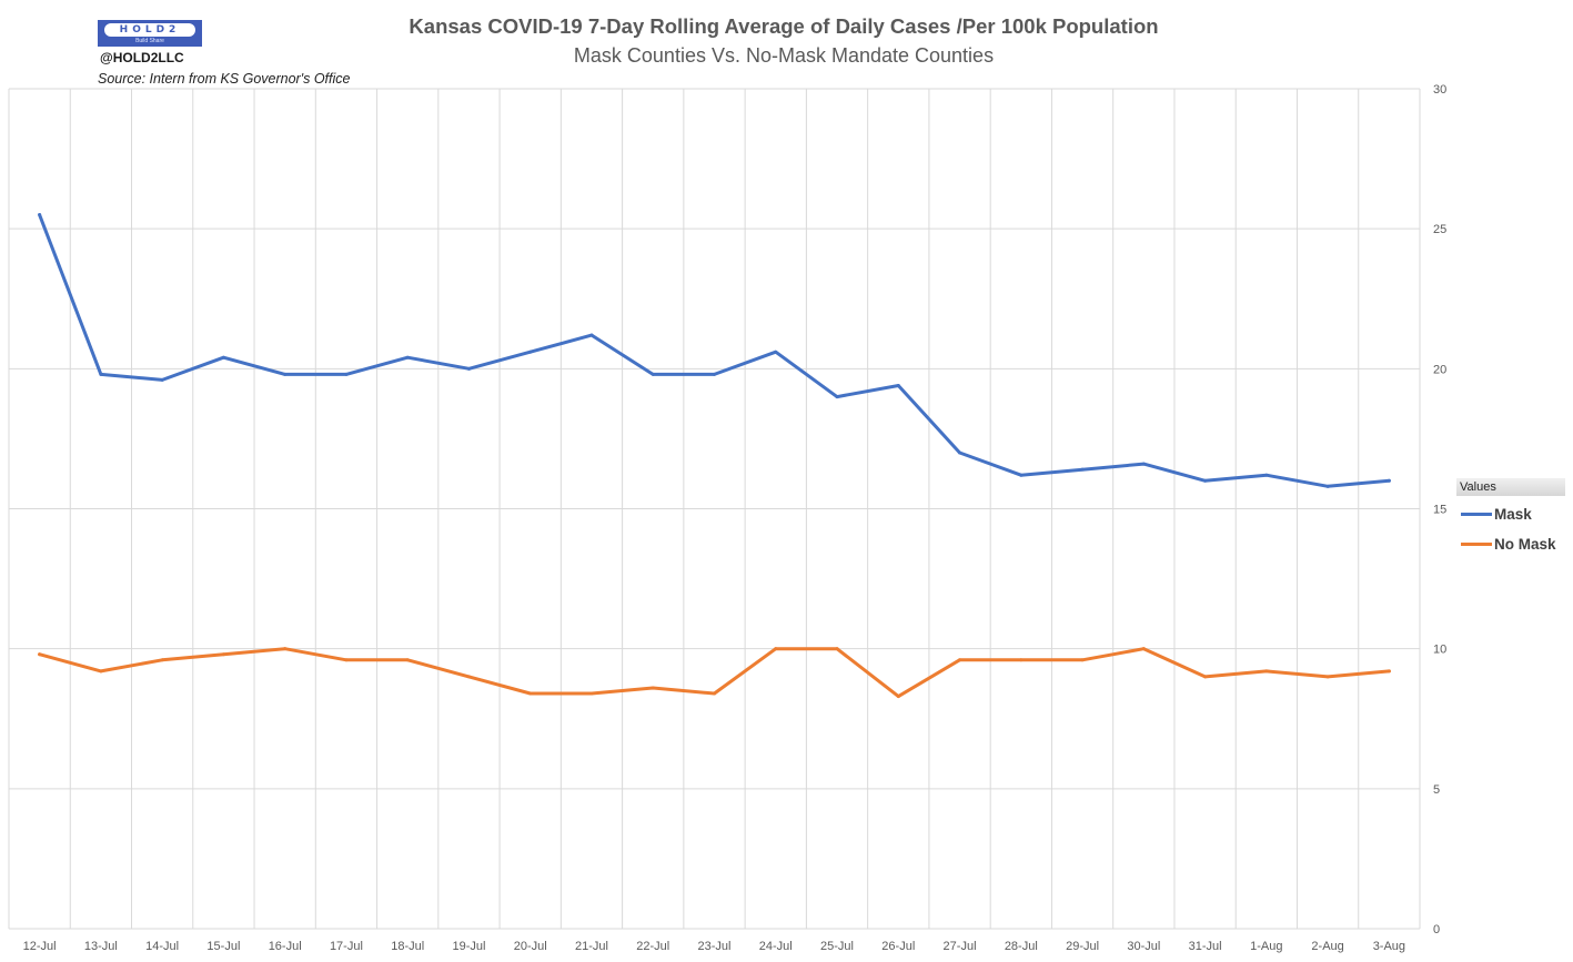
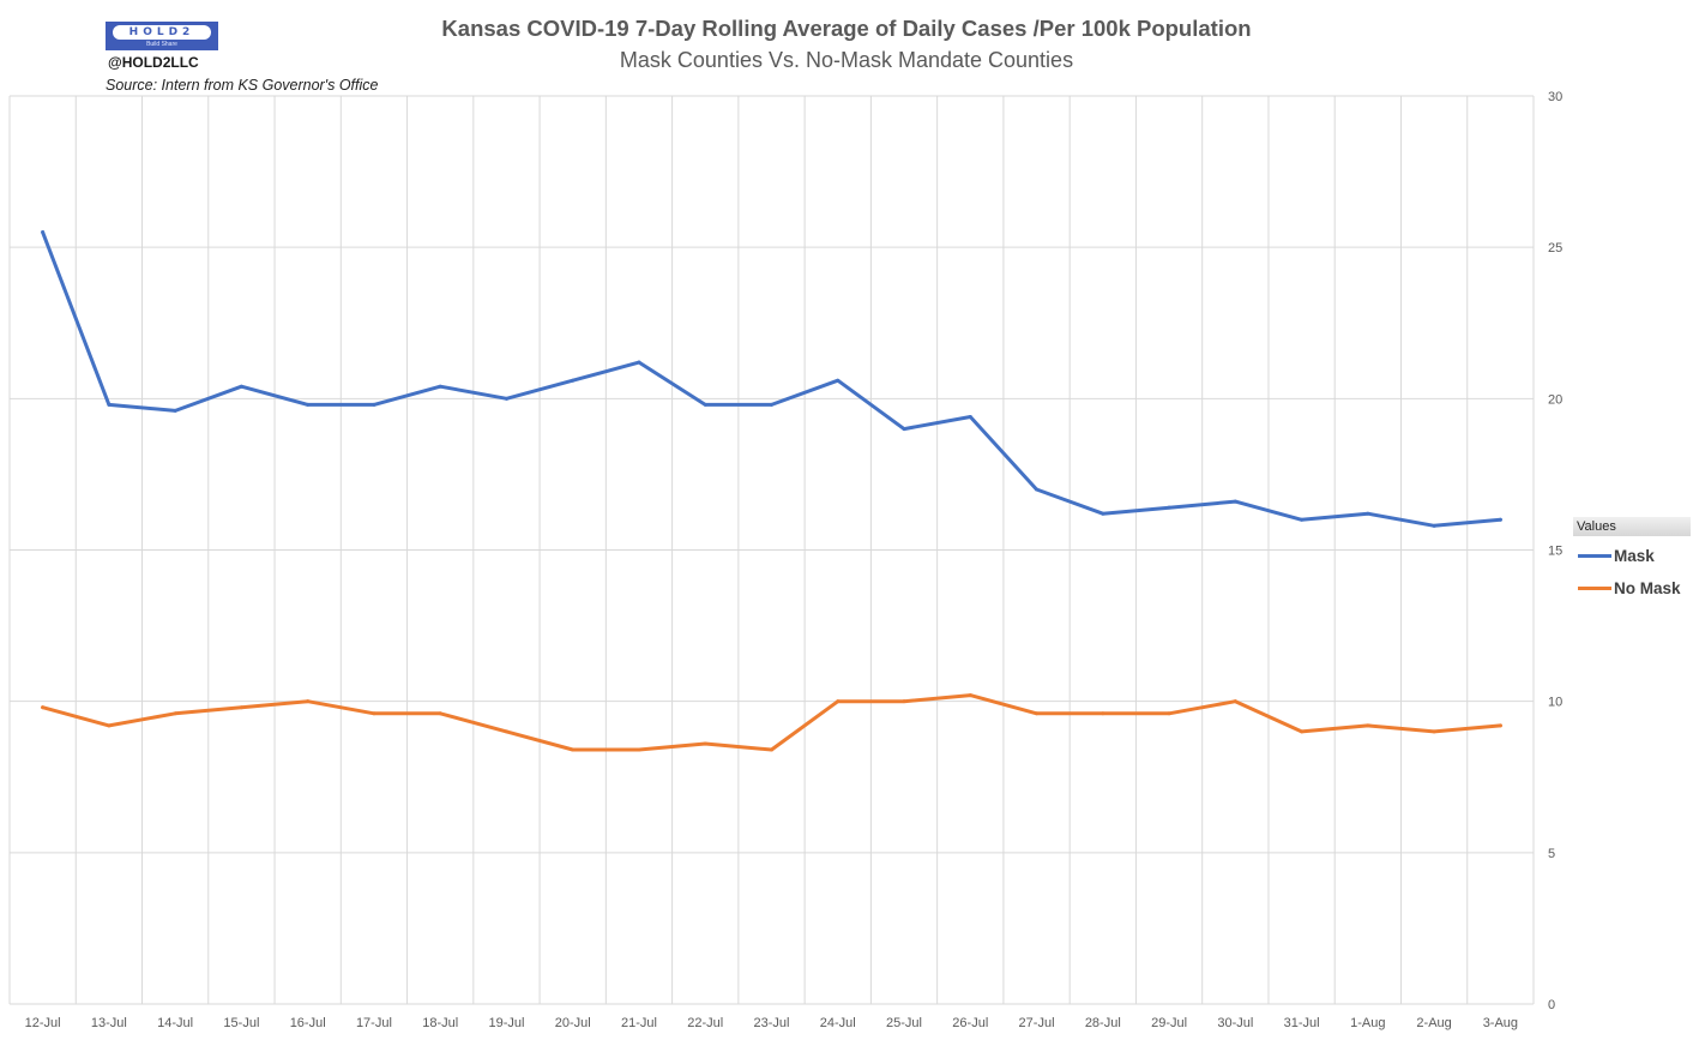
No Mask/26-Jul: 8.3 -> 10.2
